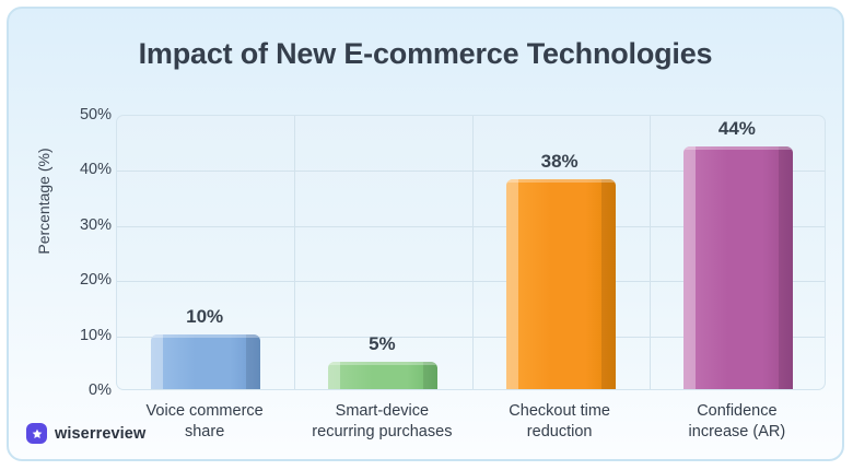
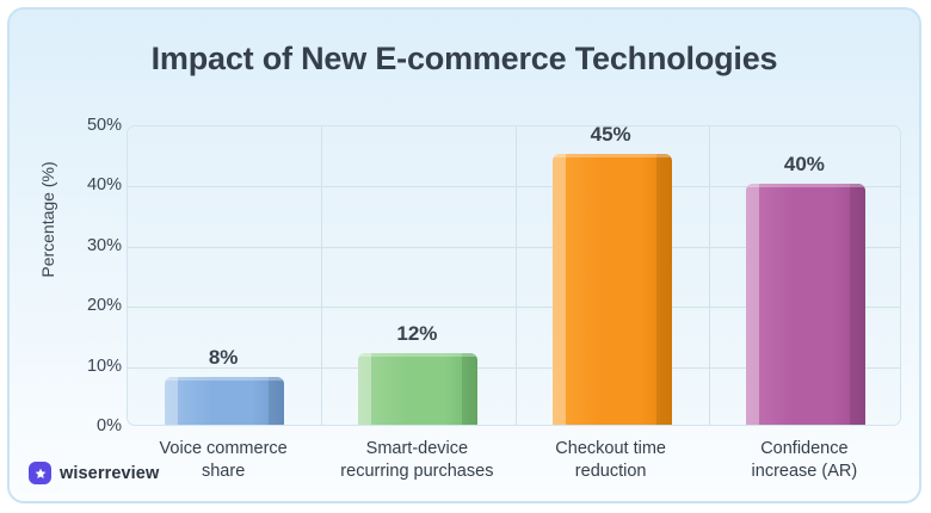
Voice commerce share: 10% -> 8%
Smart-device recurring purchases: 5% -> 12%
Checkout time reduction: 38% -> 45%
Confidence increase (AR): 44% -> 40%
